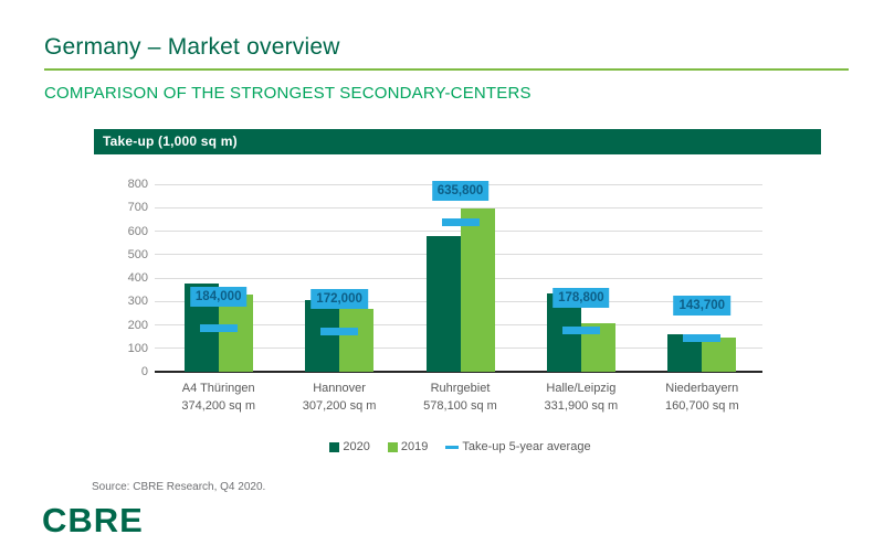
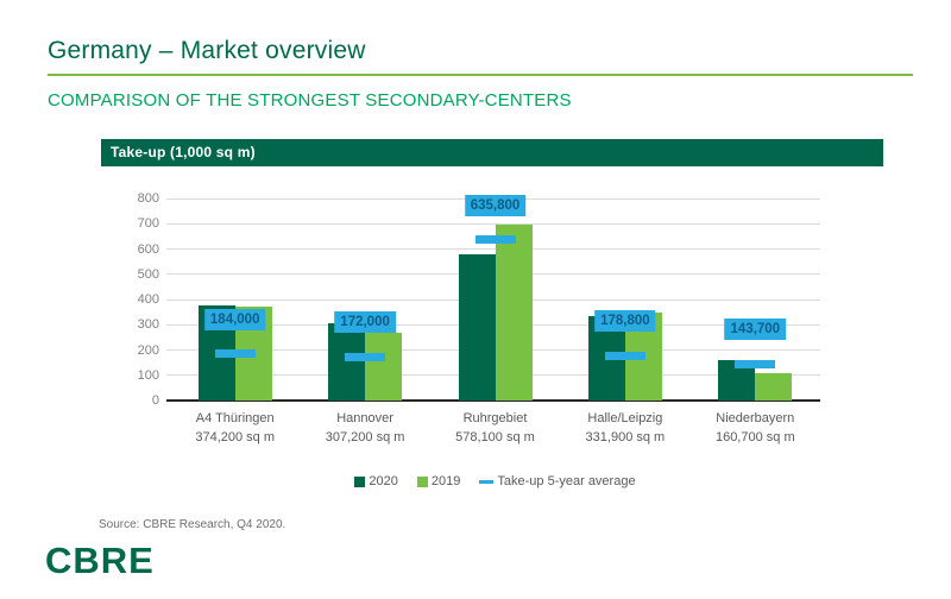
2019/A4 Thüringen: 330 -> 370
2019/Halle/Leipzig: 210 -> 350
2019/Niederbayern: 150 -> 110
